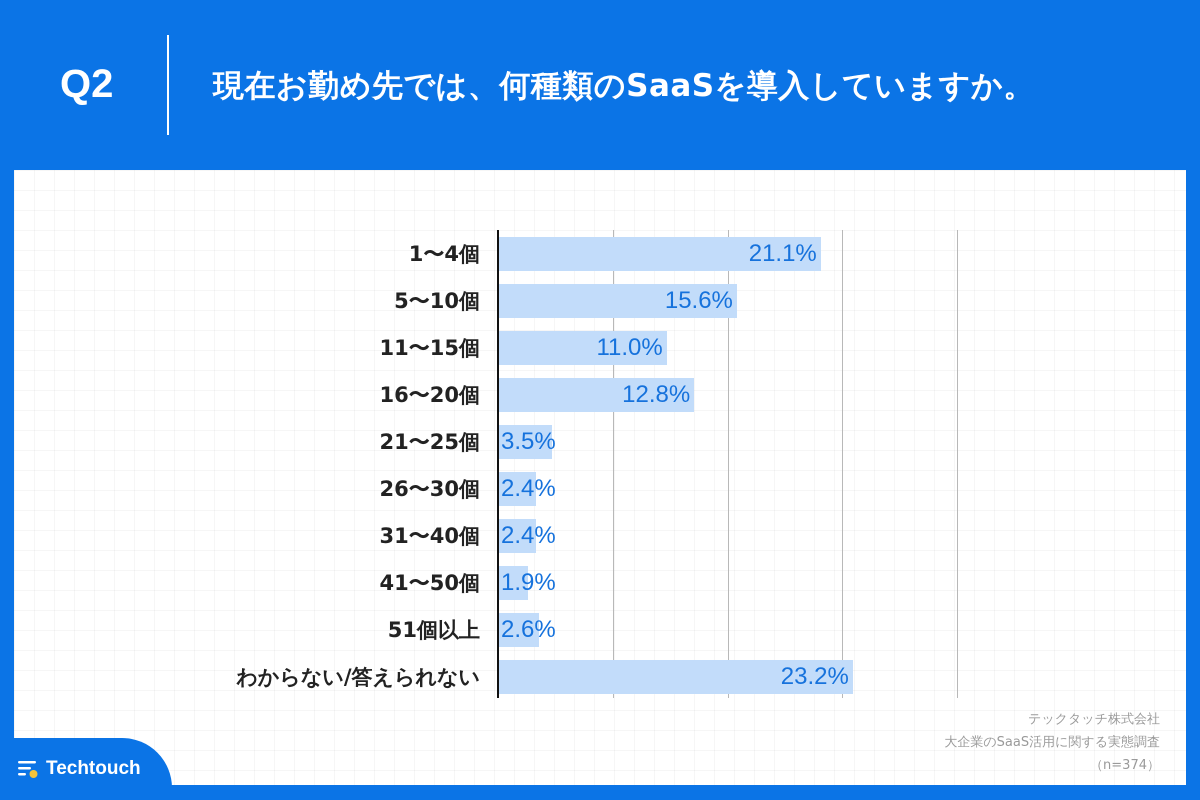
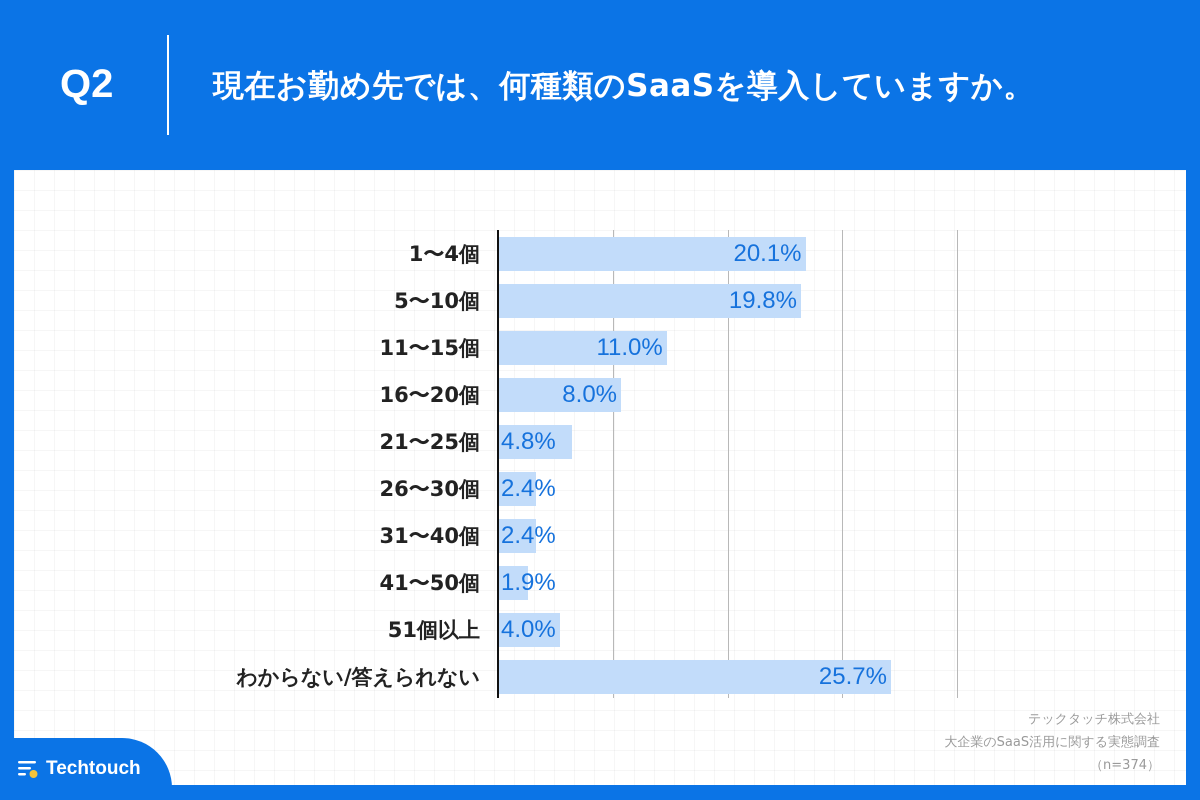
1〜4個: 21.1% -> 20.1%
5〜10個: 15.6% -> 19.8%
16〜20個: 12.8% -> 8.0%
21〜25個: 3.5% -> 4.8%
51個以上: 2.6% -> 4.0%
わからない/答えられない: 23.2% -> 25.7%
